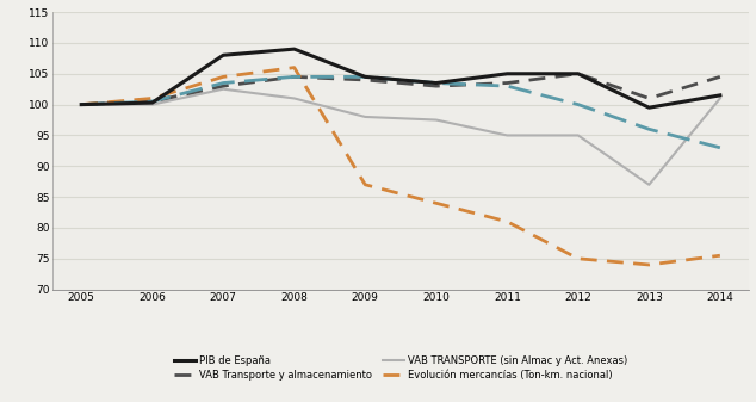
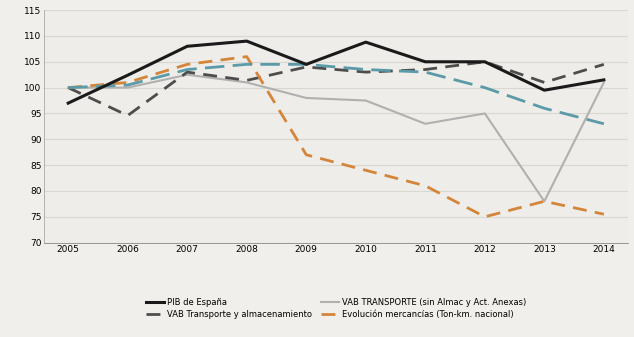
PIB de España/2005: 100.0 -> 97.0
PIB de España/2006: 100.3 -> 102.4
VAB Transporte y almacenamiento/2006: 100.5 -> 94.6
VAB Transporte y almacenamiento/2008: 104.5 -> 101.4
PIB de España/2010: 103.5 -> 108.8
VAB TRANSPORTE (sin Almac y Act. Anexas)/2011: 95.0 -> 93.0
VAB TRANSPORTE (sin Almac y Act. Anexas)/2013: 87.0 -> 78.0
Evolución mercancías (Ton-km. nacional)/2013: 74.0 -> 78.0
